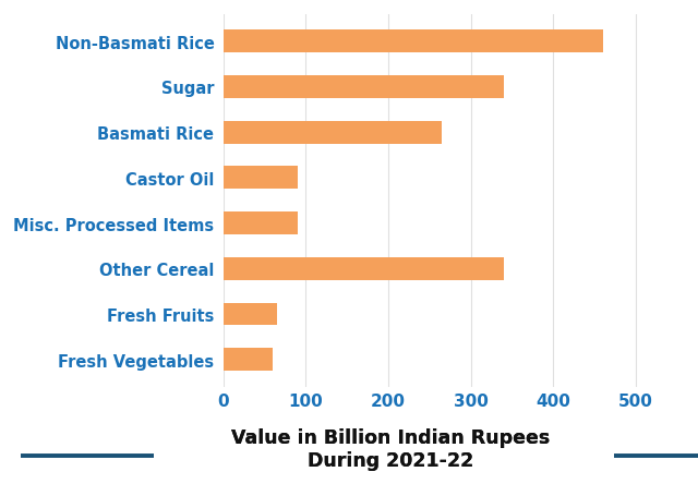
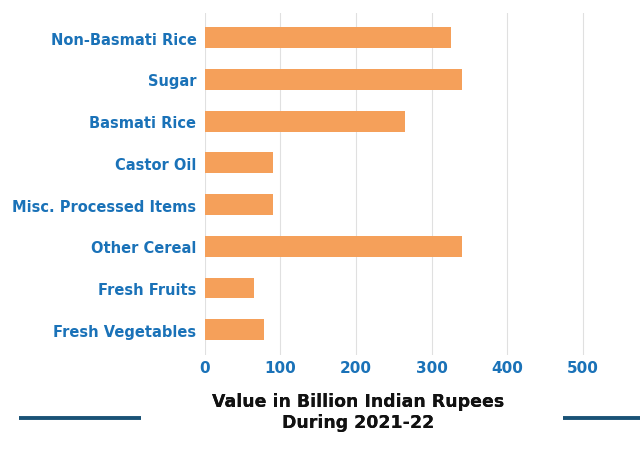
Non-Basmati Rice: 460 -> 326
Fresh Vegetables: 60 -> 78
